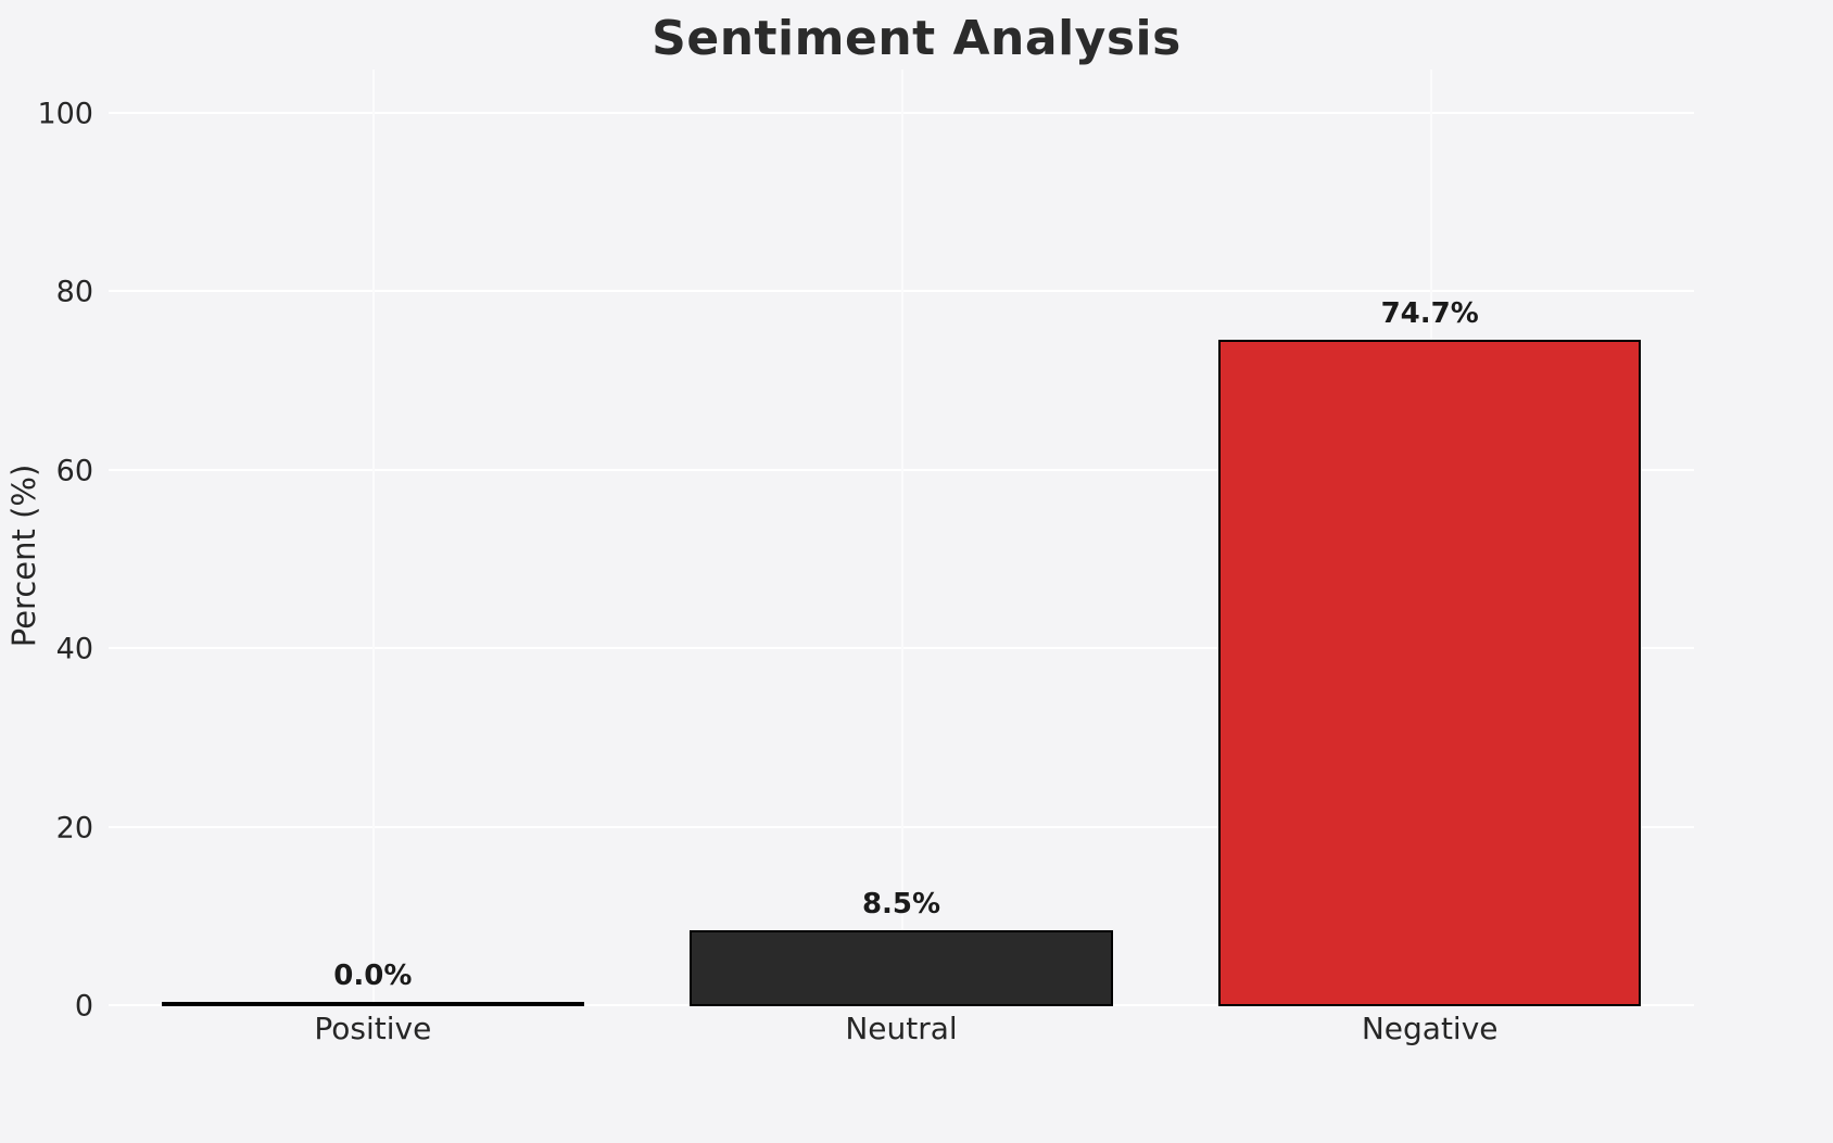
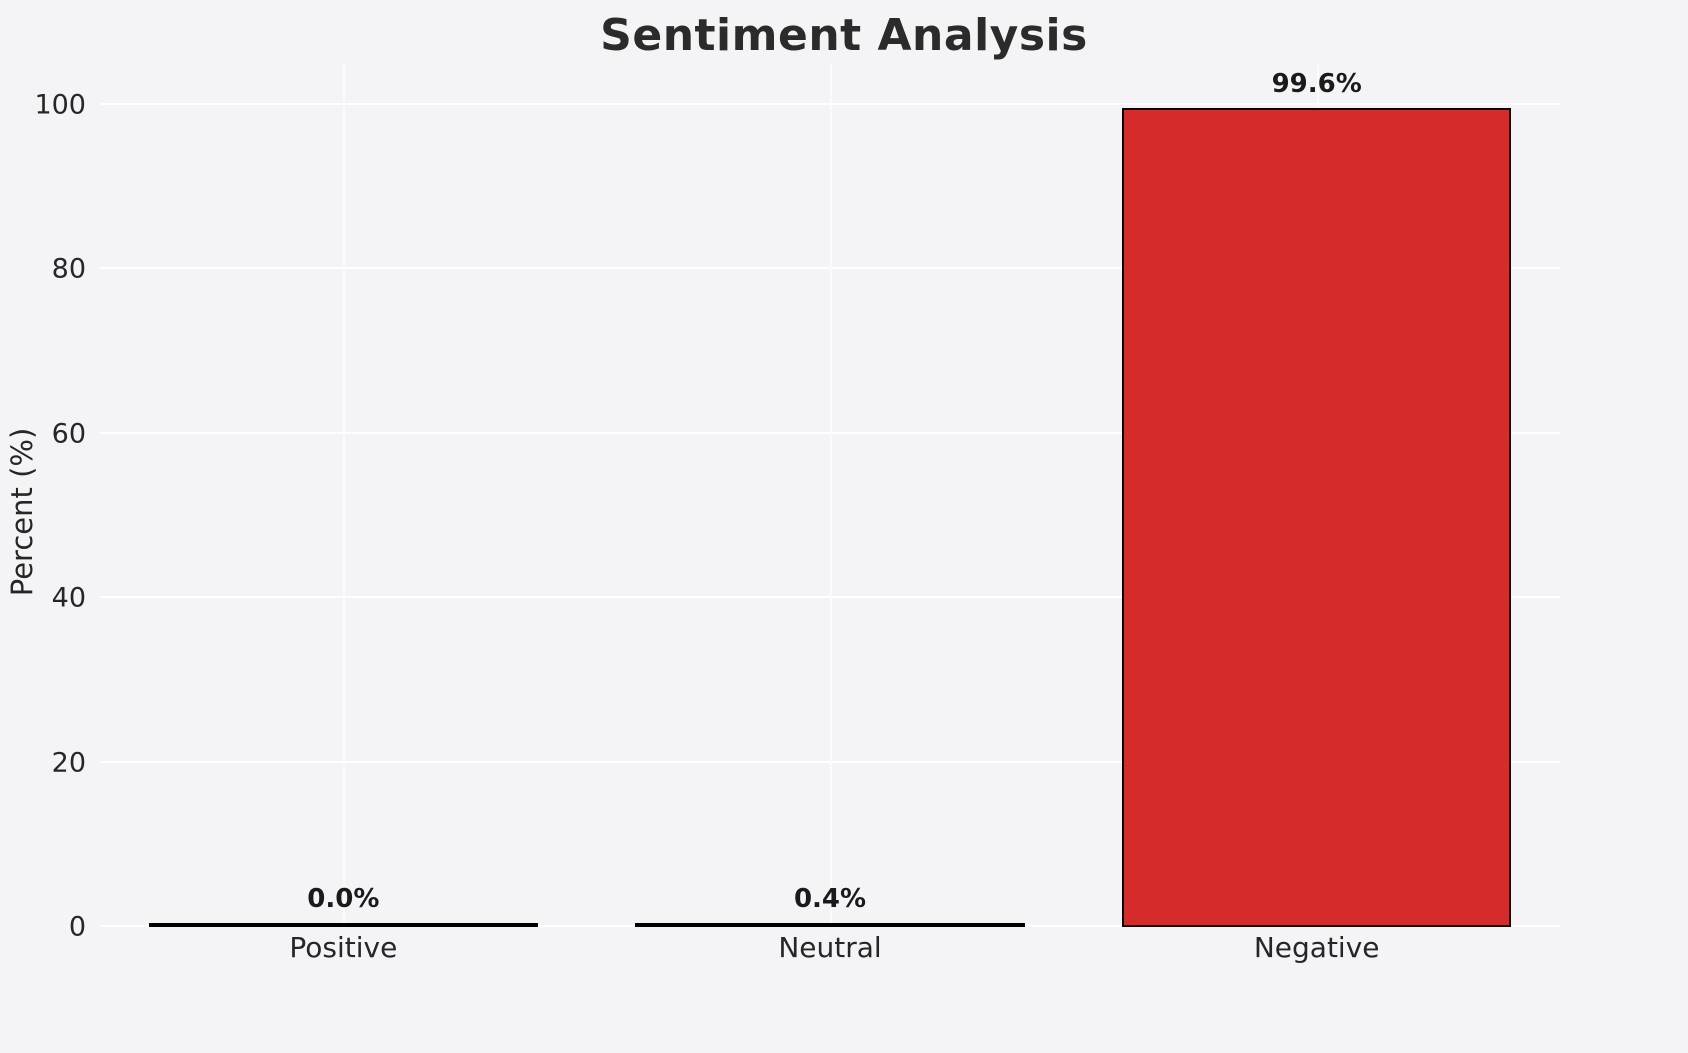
Neutral: 8.5% -> 0.4%
Negative: 74.7% -> 99.6%
